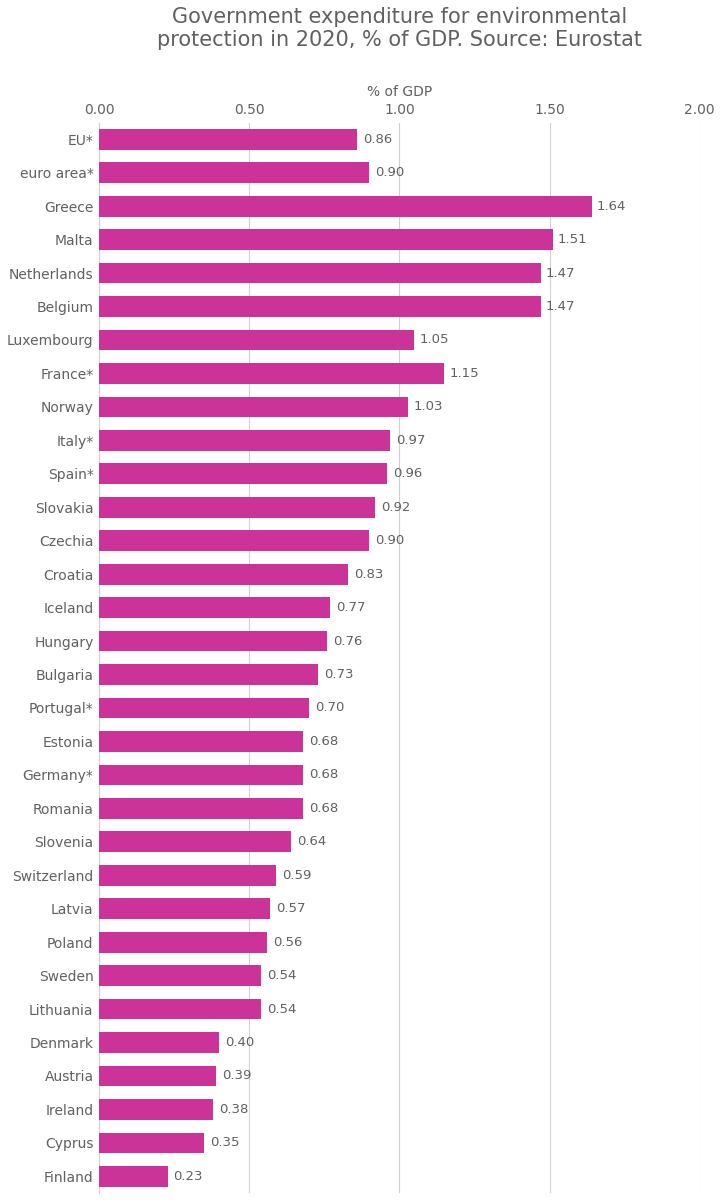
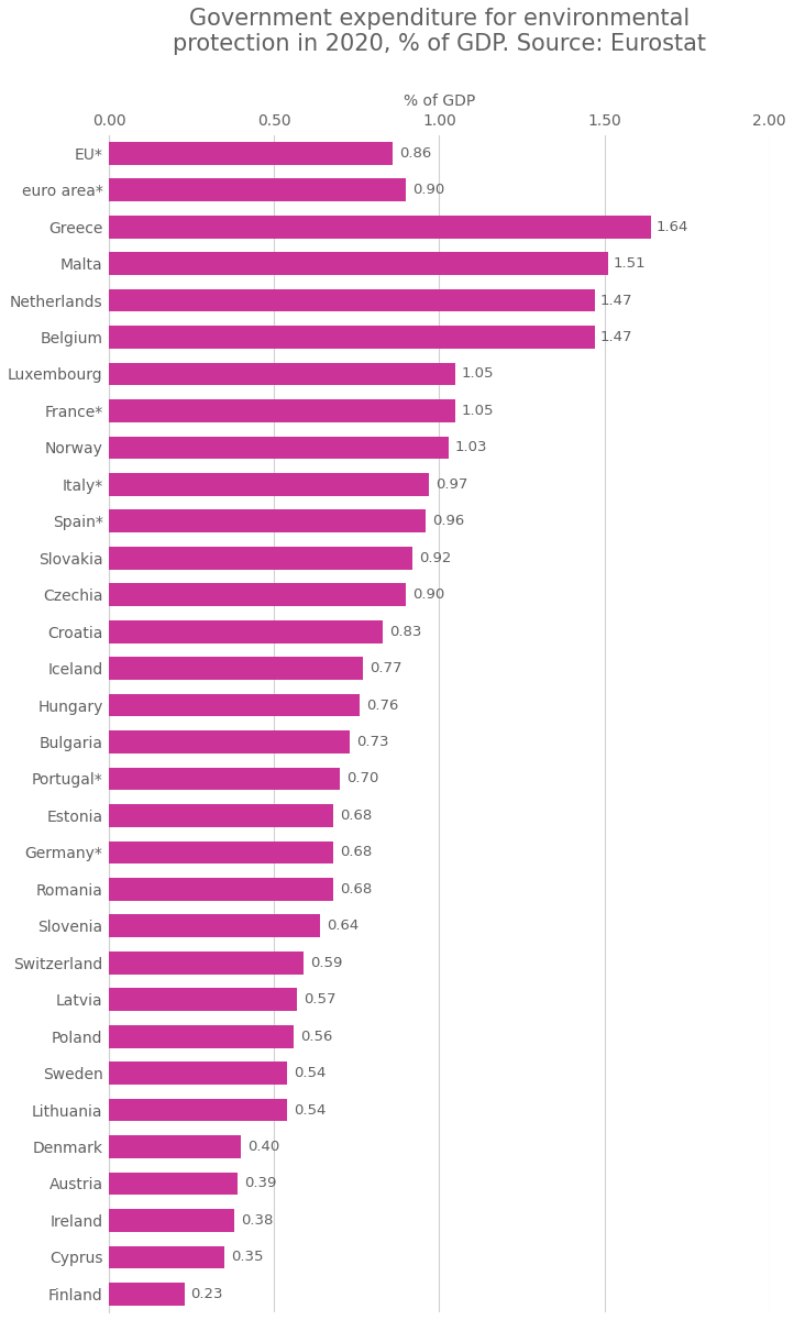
France*: 1.15 -> 1.05
